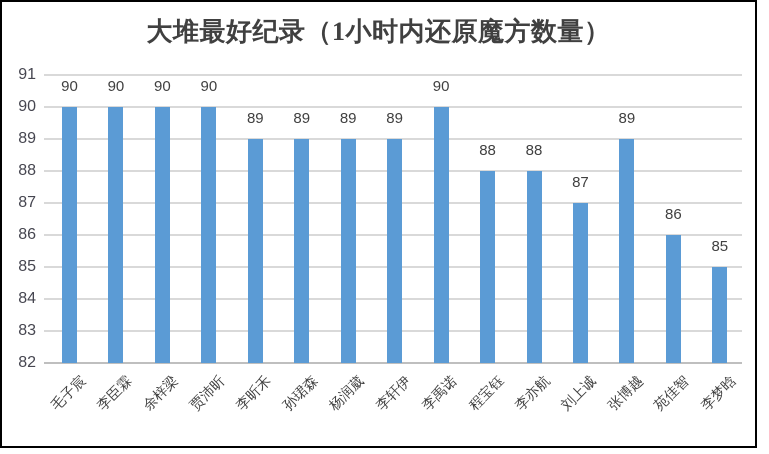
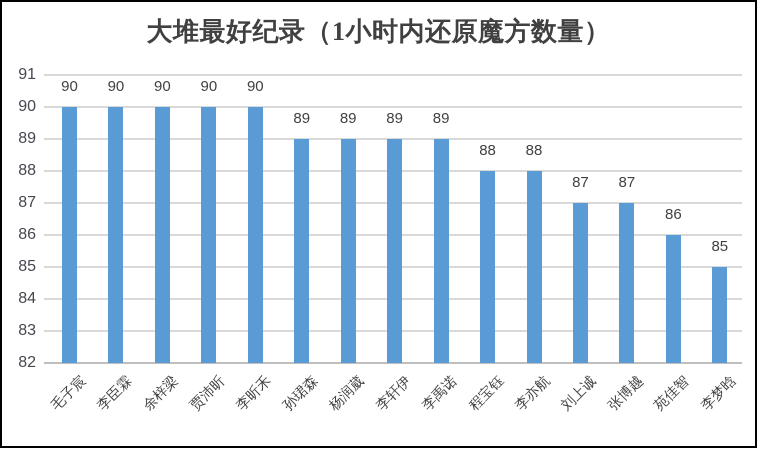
李昕禾: 89 -> 90
李禹诺: 90 -> 89
张博越: 89 -> 87
